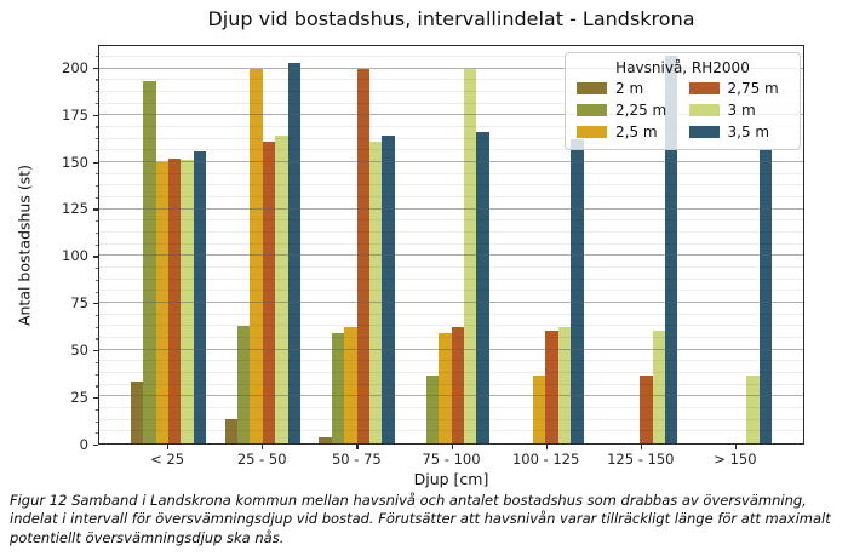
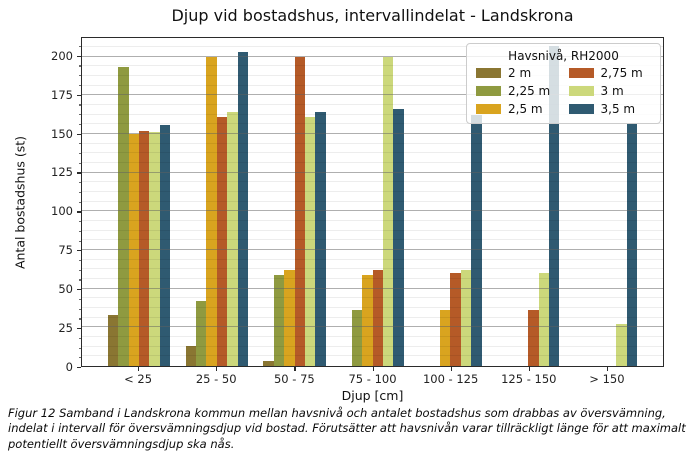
2,25 m/25 - 50: 63 -> 42
3 m/> 150: 36 -> 27
